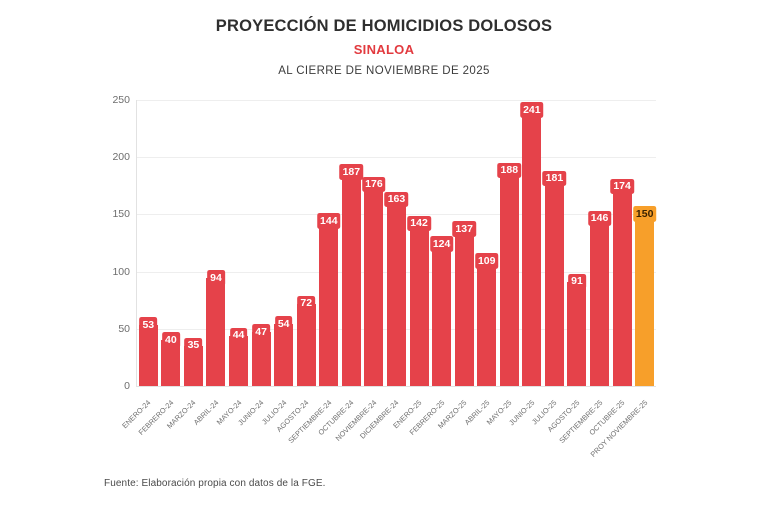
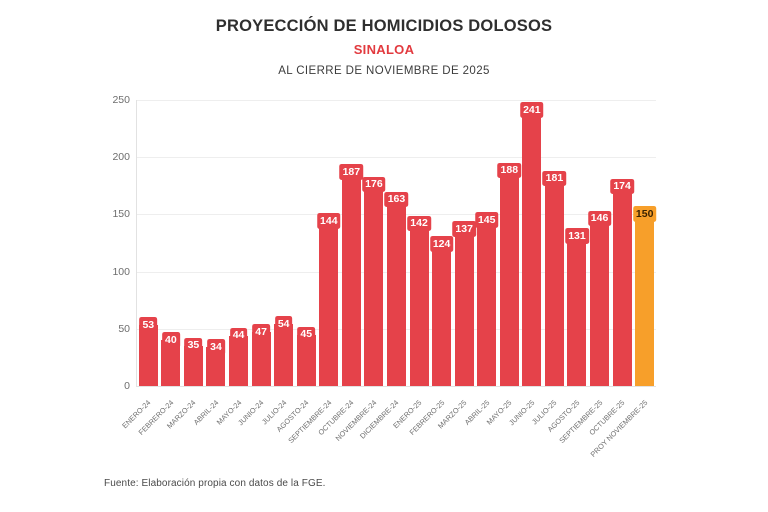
ABRIL-24: 94 -> 34
AGOSTO-24: 72 -> 45
ABRIL-25: 109 -> 145
AGOSTO-25: 91 -> 131
